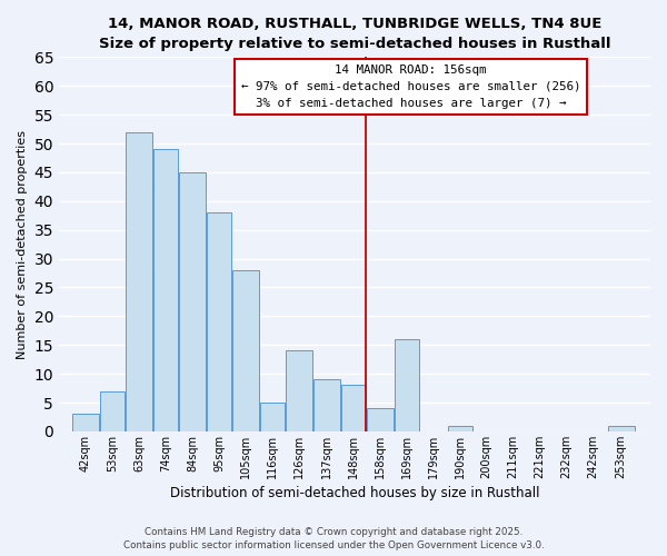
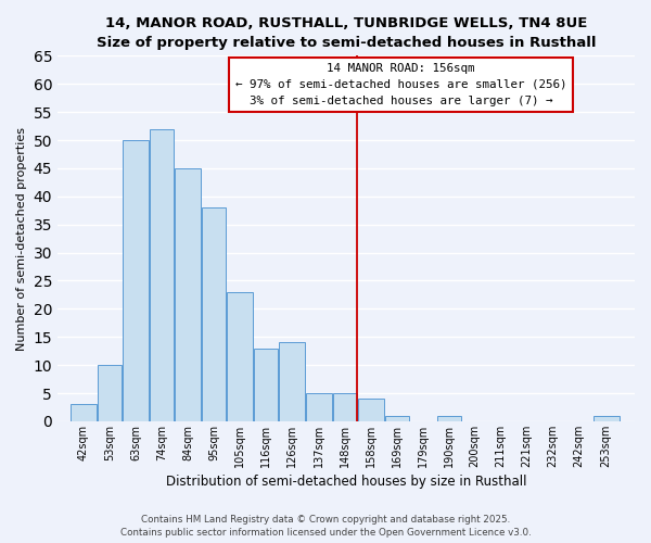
53sqm: 7 -> 10
63sqm: 52 -> 50
74sqm: 49 -> 52
105sqm: 28 -> 23
116sqm: 5 -> 13
137sqm: 9 -> 5
148sqm: 8 -> 5
169sqm: 16 -> 1
